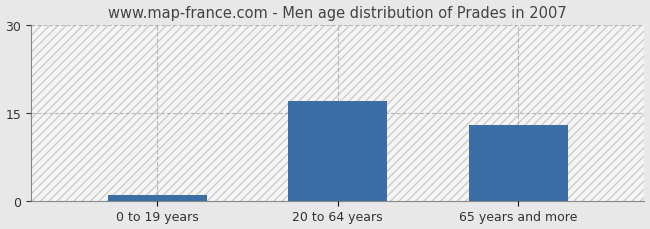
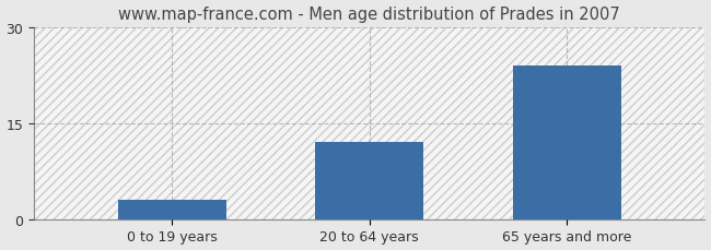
0 to 19 years: 1 -> 3
20 to 64 years: 17 -> 12
65 years and more: 13 -> 24
